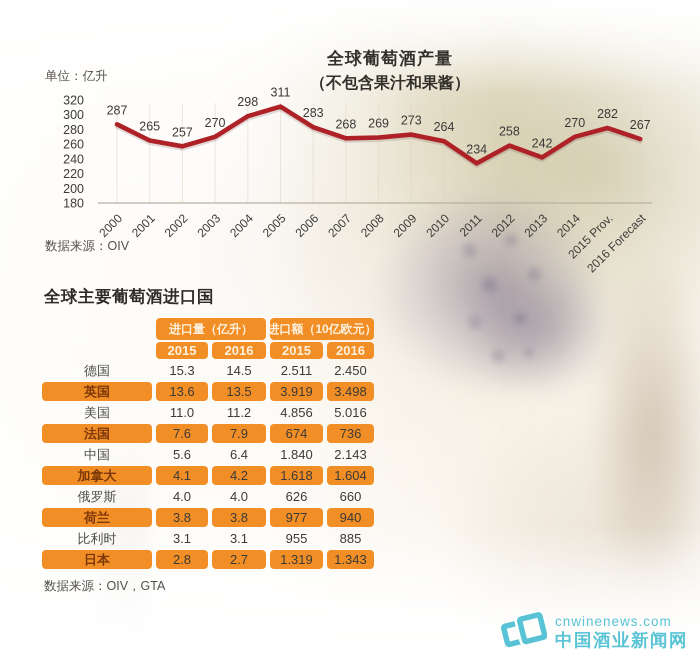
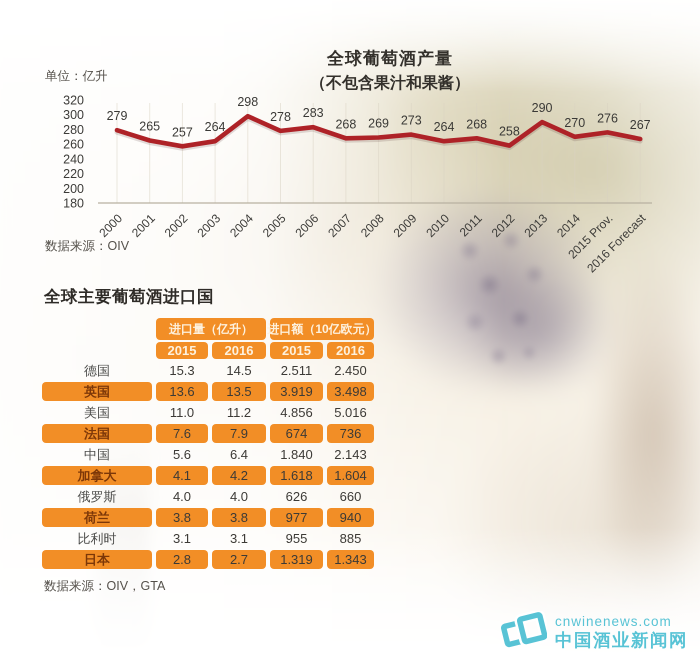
全球葡萄酒产量（不包含果汁和果酱）/2000: 287 -> 279
全球葡萄酒产量（不包含果汁和果酱）/2003: 270 -> 264
全球葡萄酒产量（不包含果汁和果酱）/2005: 311 -> 278
全球葡萄酒产量（不包含果汁和果酱）/2011: 234 -> 268
全球葡萄酒产量（不包含果汁和果酱）/2013: 242 -> 290
全球葡萄酒产量（不包含果汁和果酱）/2015 Prov.: 282 -> 276
